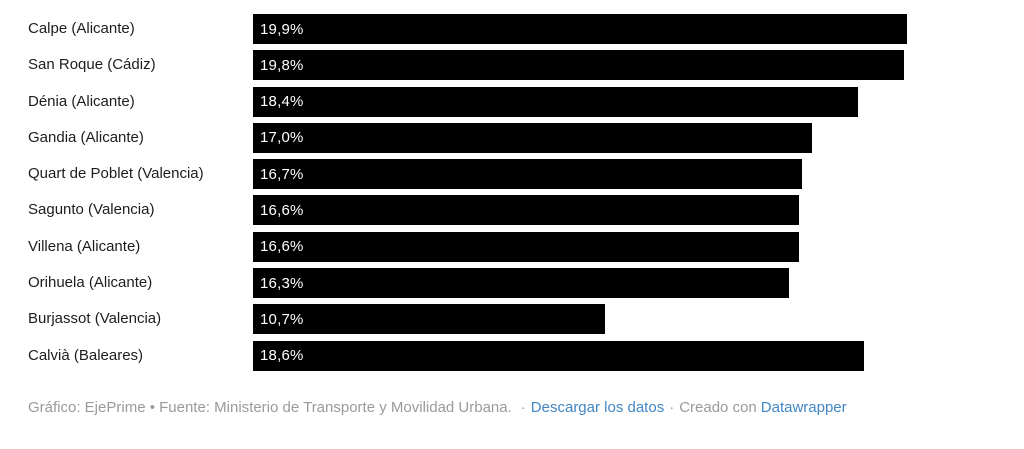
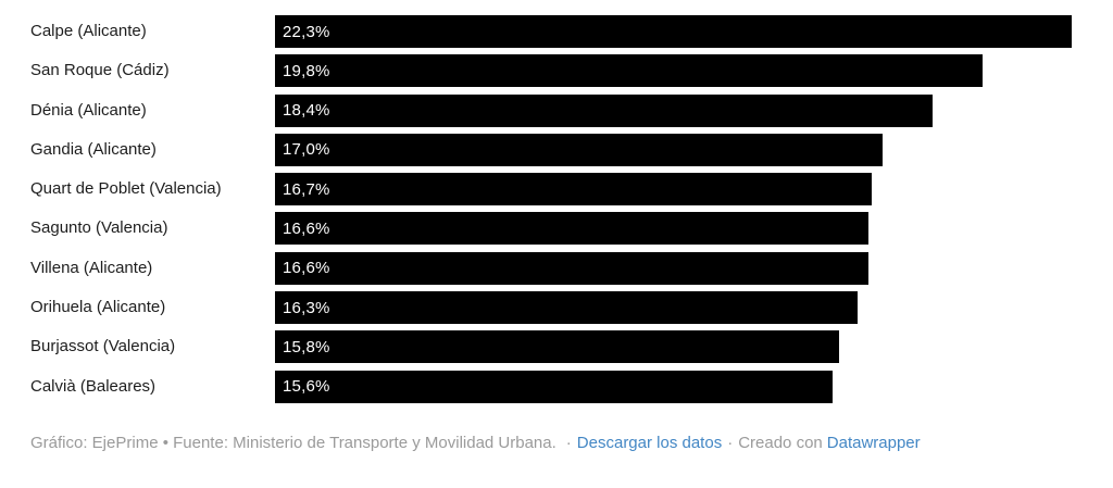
Calpe (Alicante): 19,9% -> 22,3%
Burjassot (Valencia): 10,7% -> 15,8%
Calvià (Baleares): 18,6% -> 15,6%
